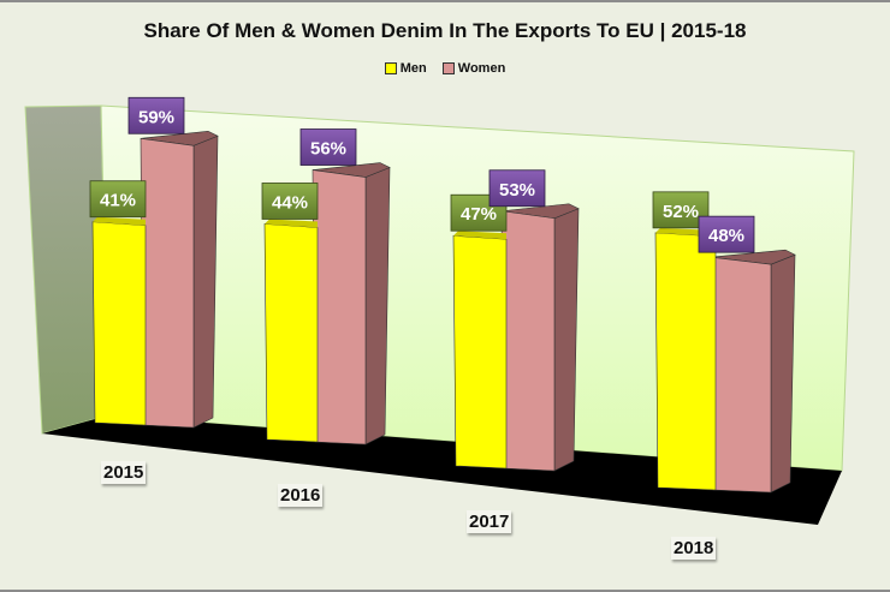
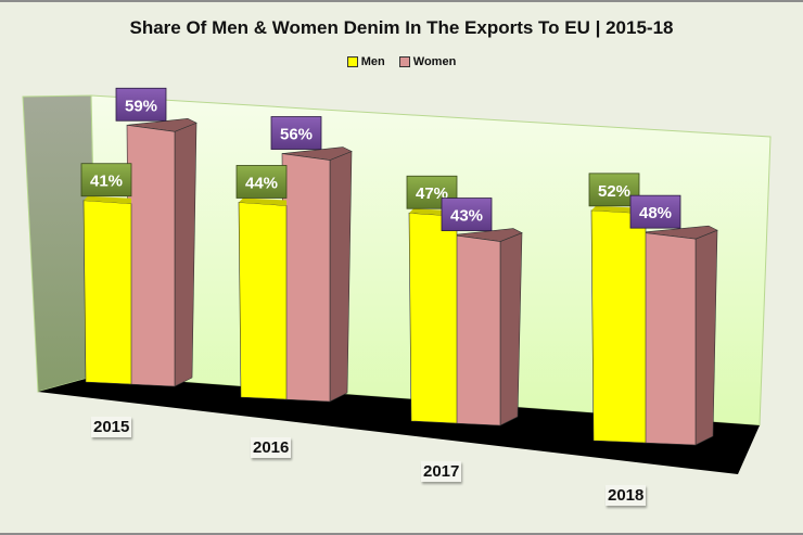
Women/2017: 53% -> 43%
